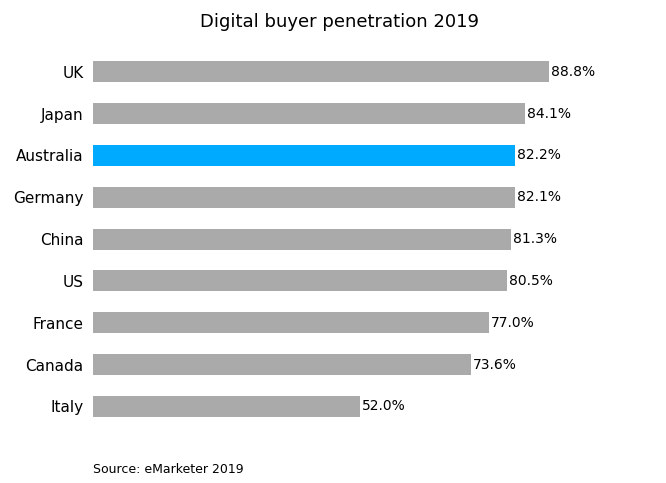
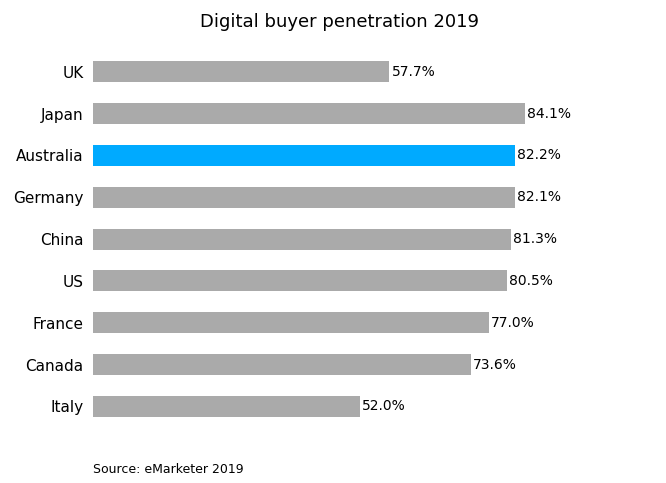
UK: 88.8% -> 57.7%
